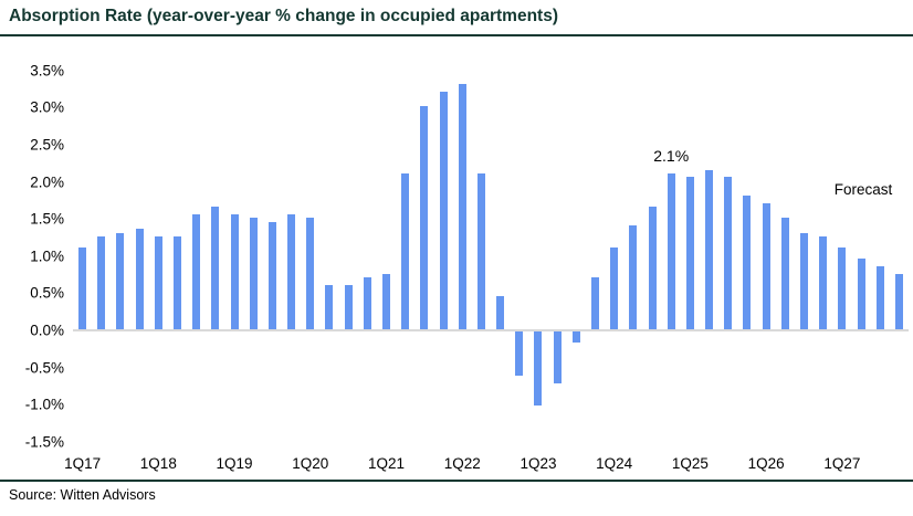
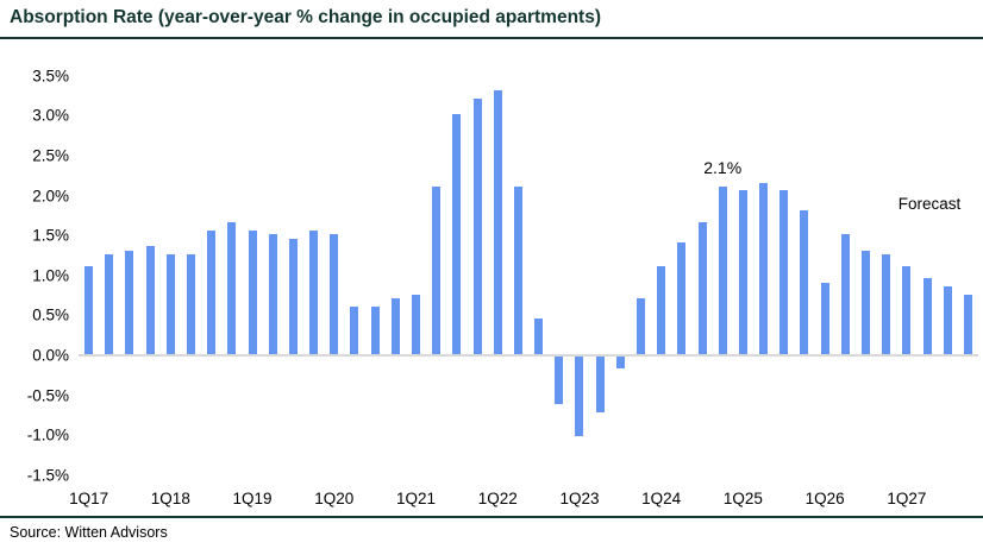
1Q26: 1.7% -> 0.9%
